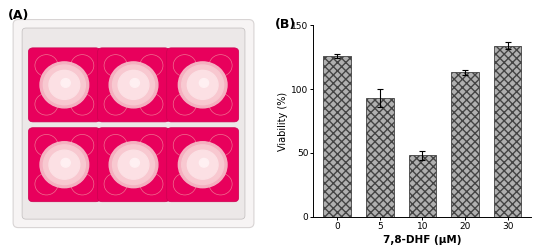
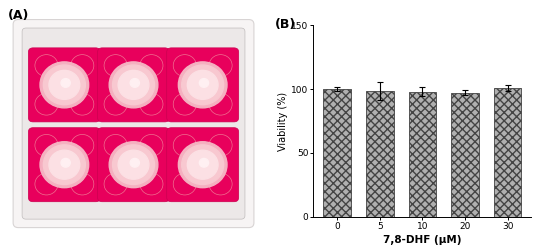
0: 126 -> 100
5: 93 -> 98
10: 48 -> 98
20: 113 -> 97
30: 134 -> 101
